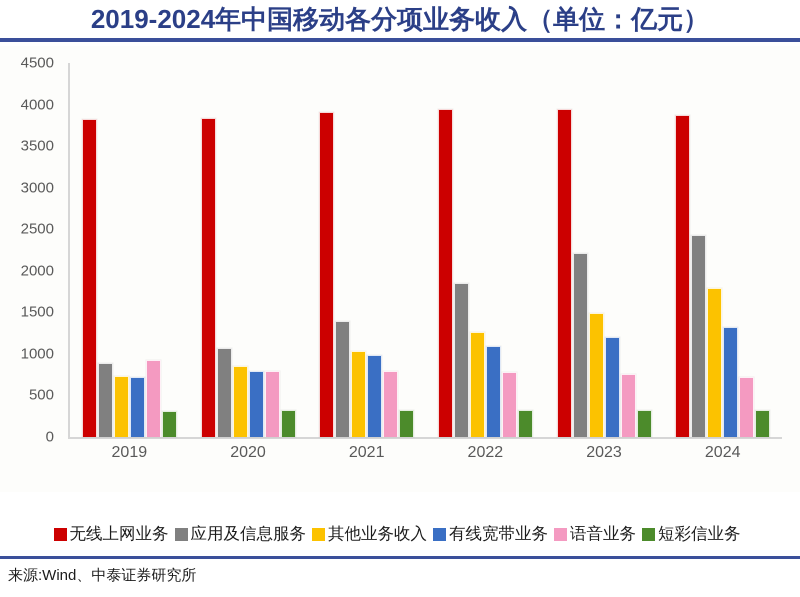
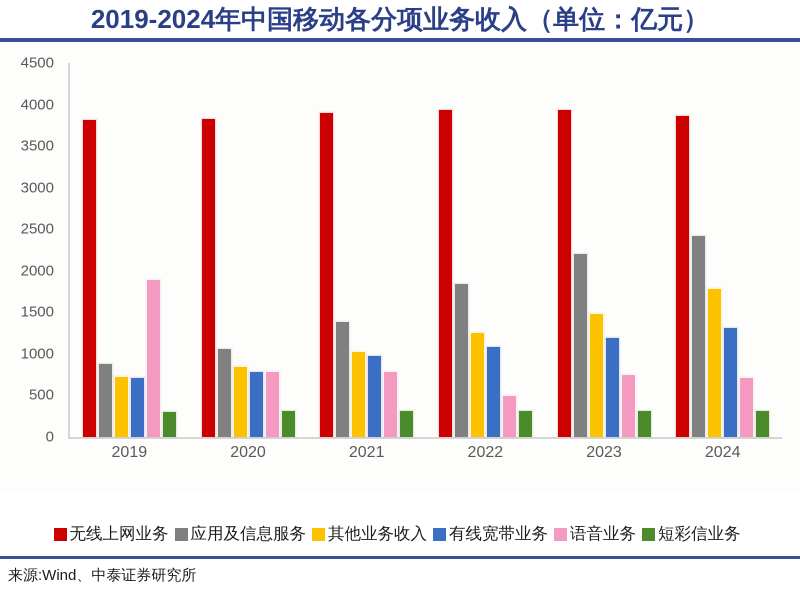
语音业务/2019: 900 -> 1900
语音业务/2022: 800 -> 500
